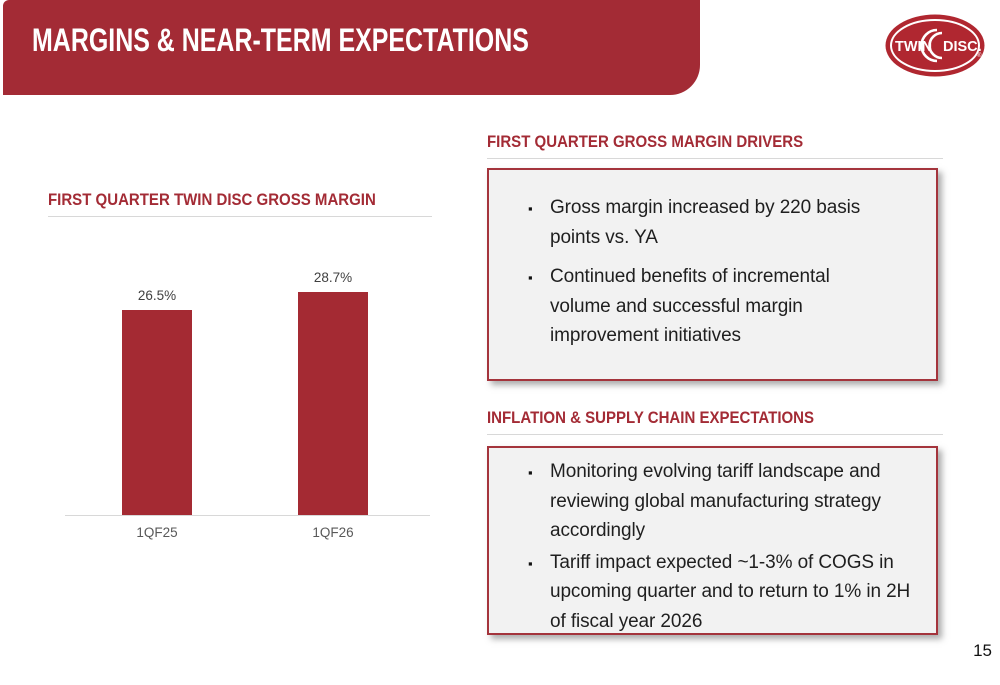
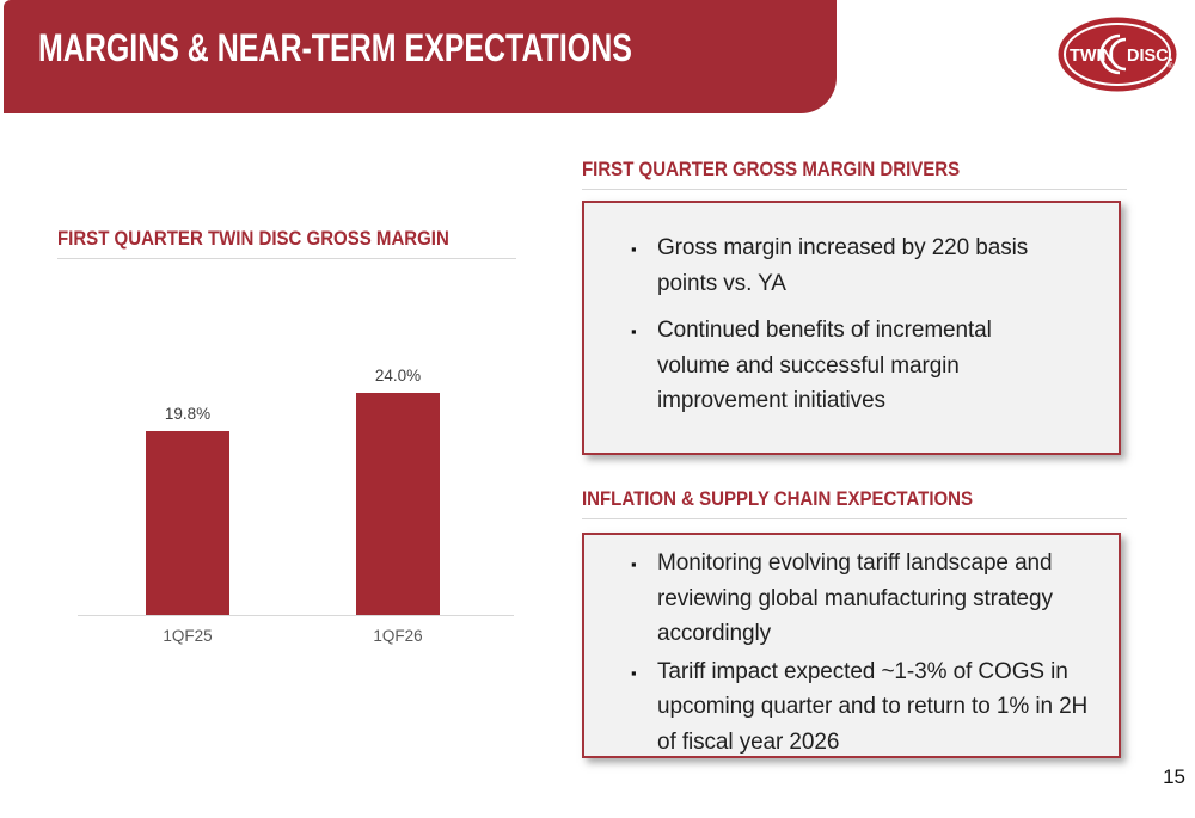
1QF25: 26.5% -> 19.8%
1QF26: 28.7% -> 24.0%
